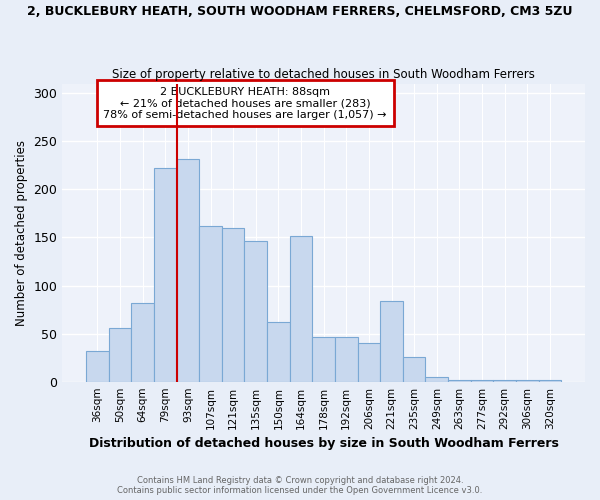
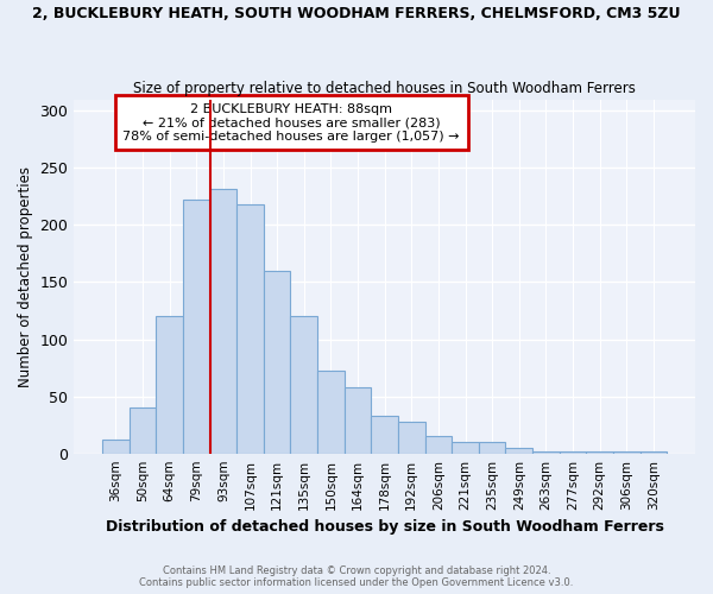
36sqm: 32 -> 12
50sqm: 56 -> 40
64sqm: 82 -> 120
107sqm: 162 -> 218
135sqm: 146 -> 120
150sqm: 62 -> 72
164sqm: 152 -> 58
178sqm: 46 -> 33
192sqm: 46 -> 28
206sqm: 40 -> 15
221sqm: 84 -> 10
235sqm: 26 -> 10
